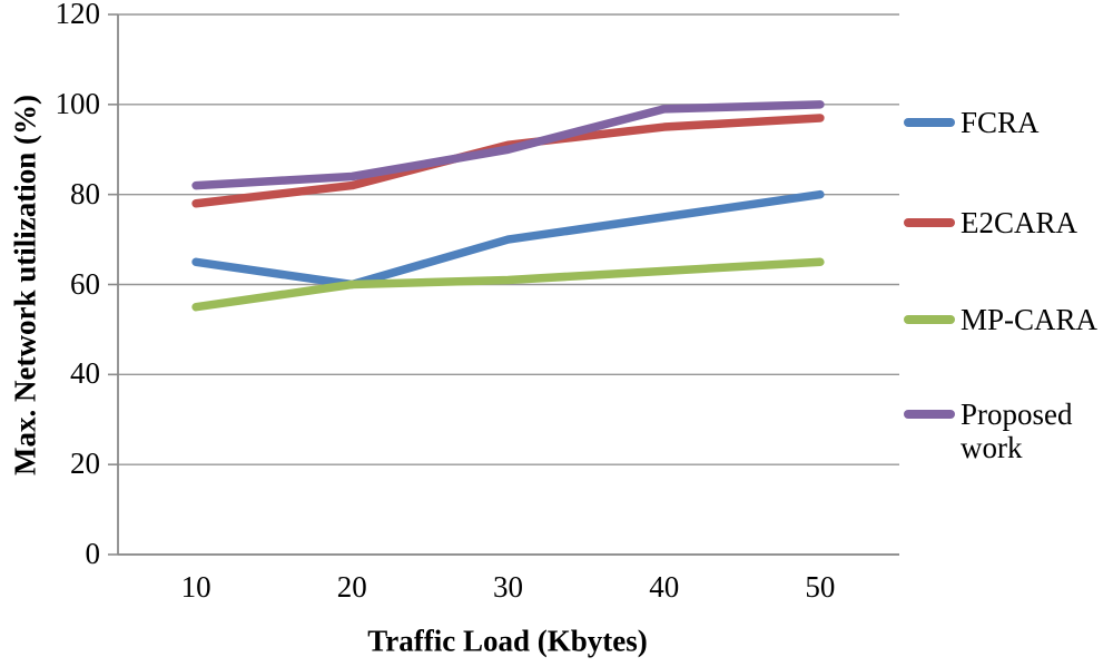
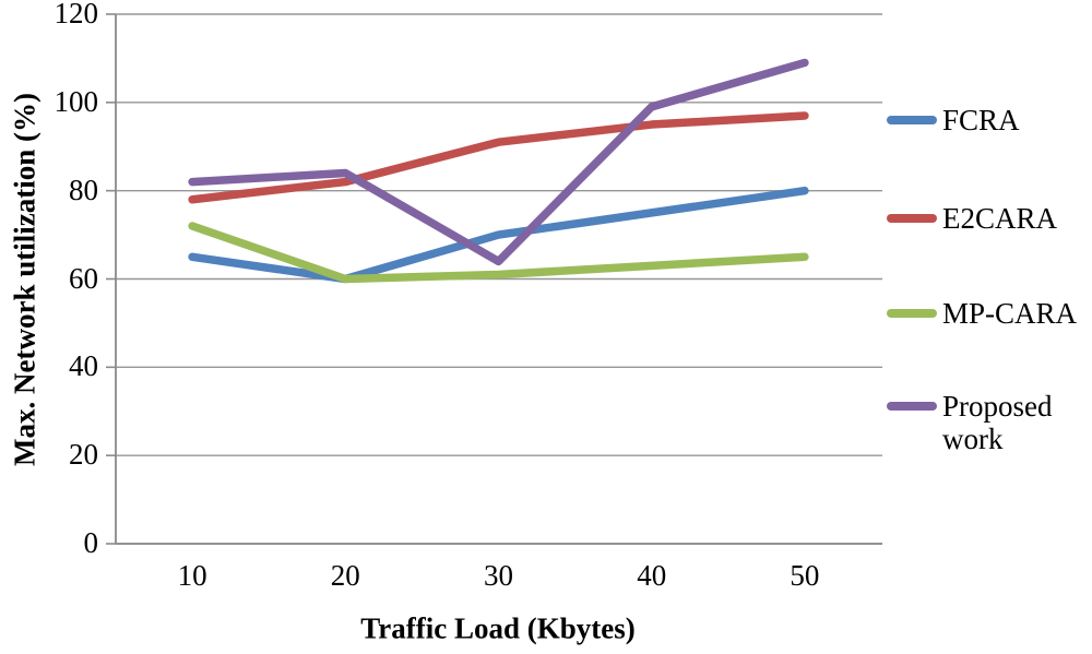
MP-CARA/10: 55 -> 72
Proposed work/30: 90 -> 64
Proposed work/50: 100 -> 109
